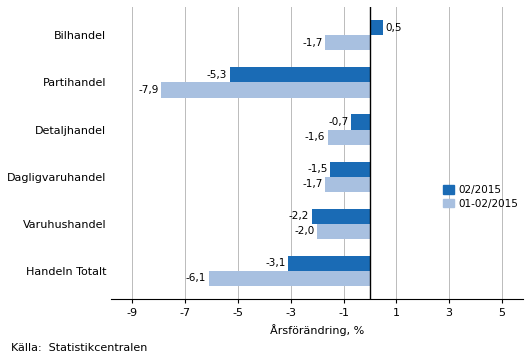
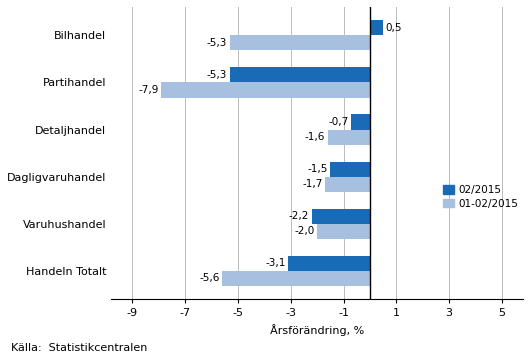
01-02/2015/Bilhandel: -1,7 -> -5,3
01-02/2015/Handeln Totalt: -6,1 -> -5,6
